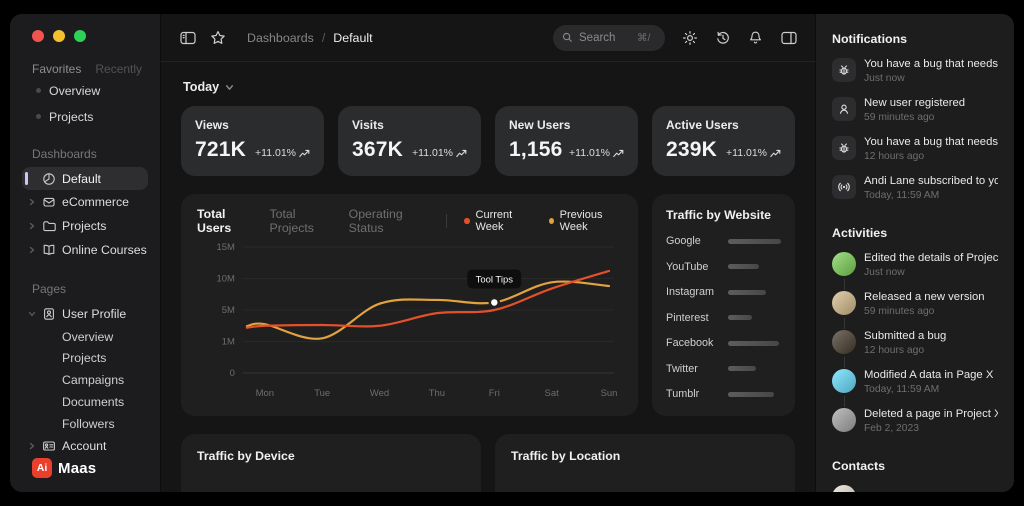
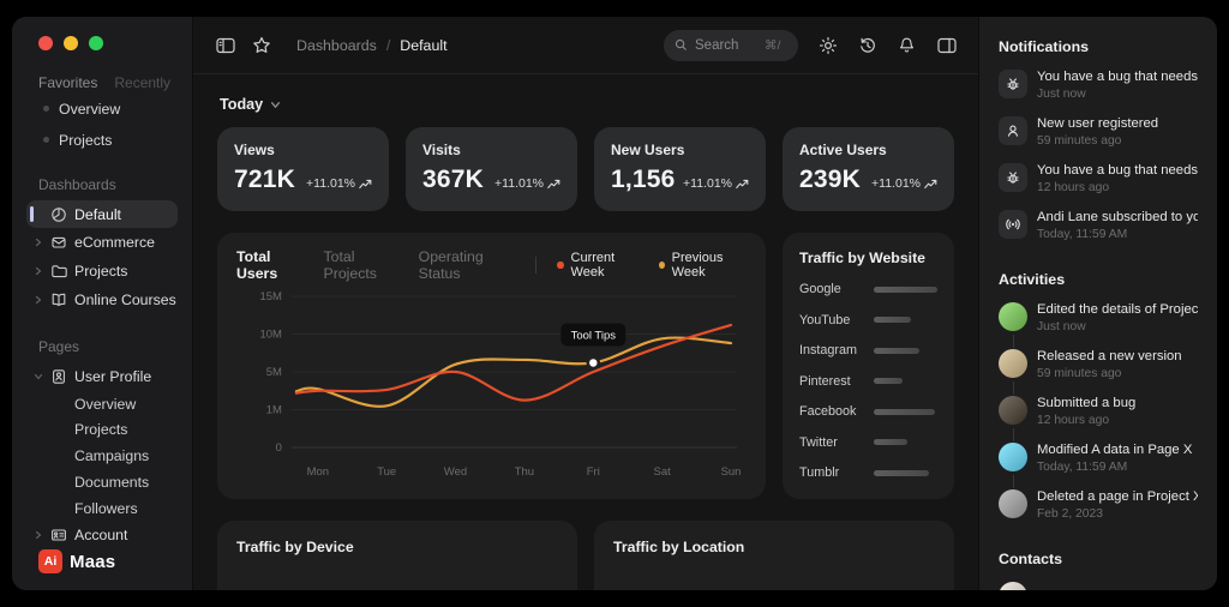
Current Week/Wed: 3M -> 5M
Current Week/Thu: 5M -> 2M
